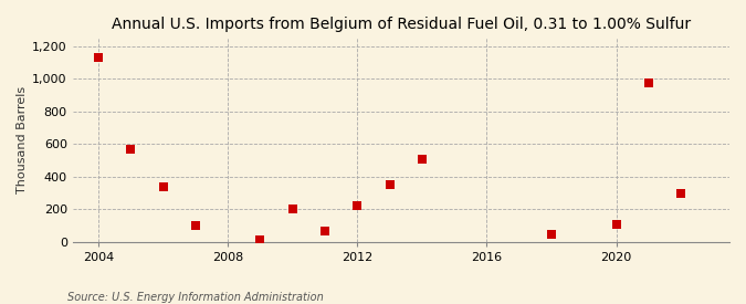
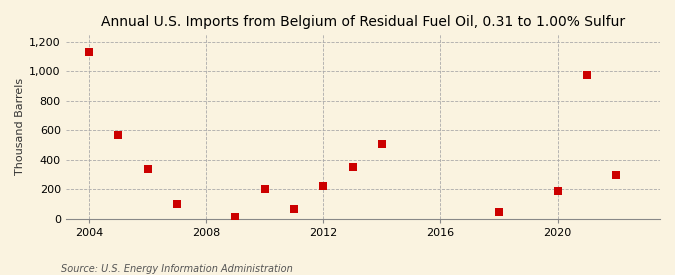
2020: 100 -> 190
